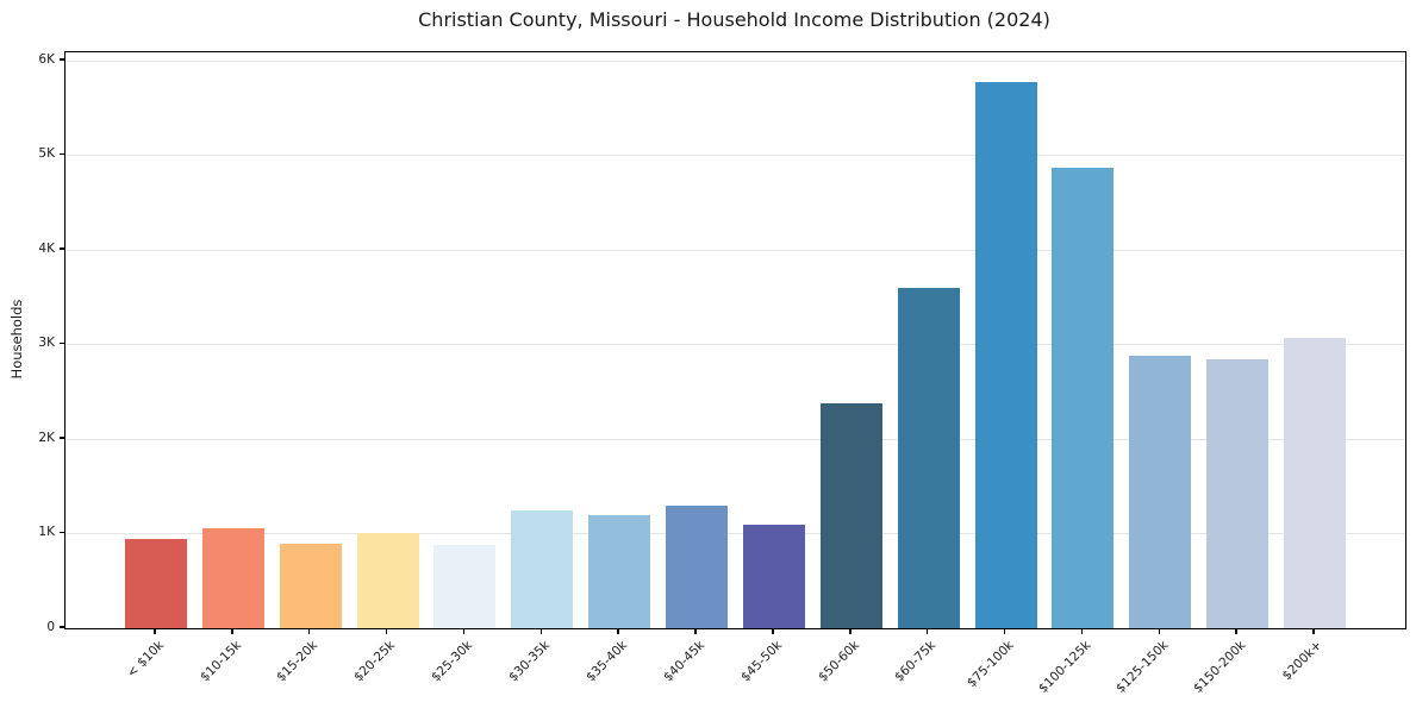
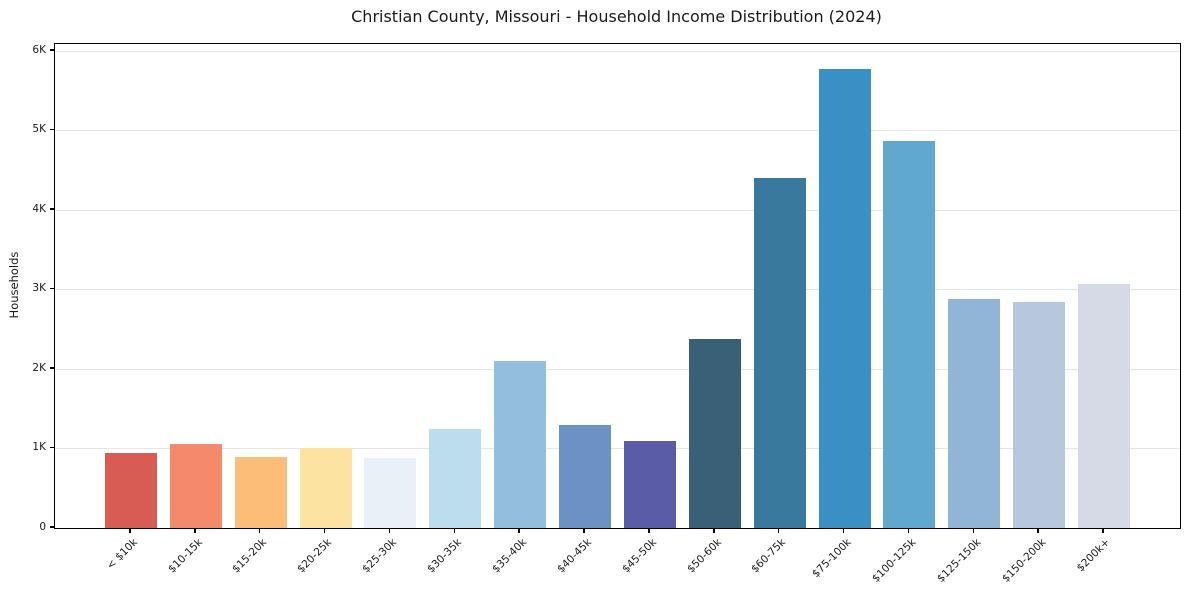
$35-40k: 1.2K -> 2.1K
$60-75k: 3.6K -> 4.4K
